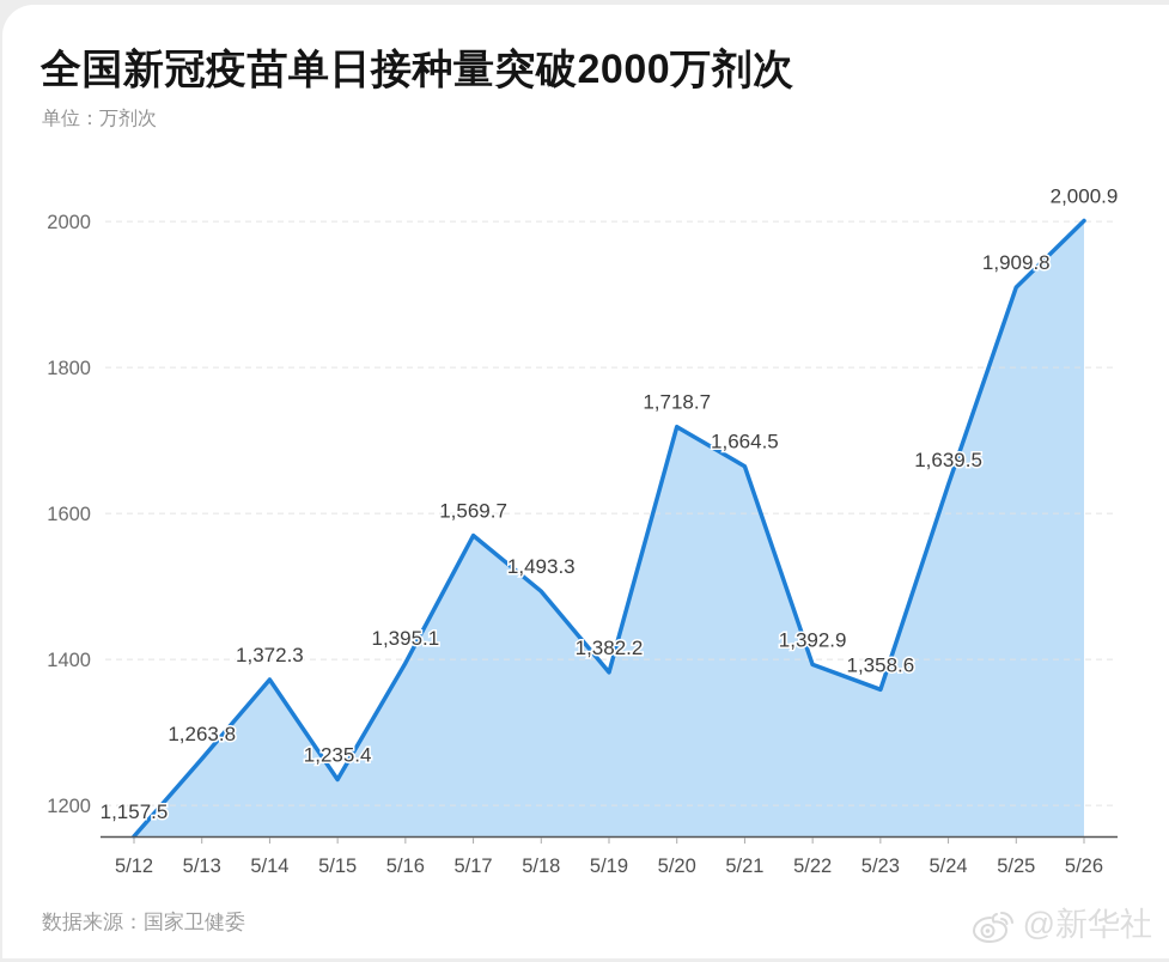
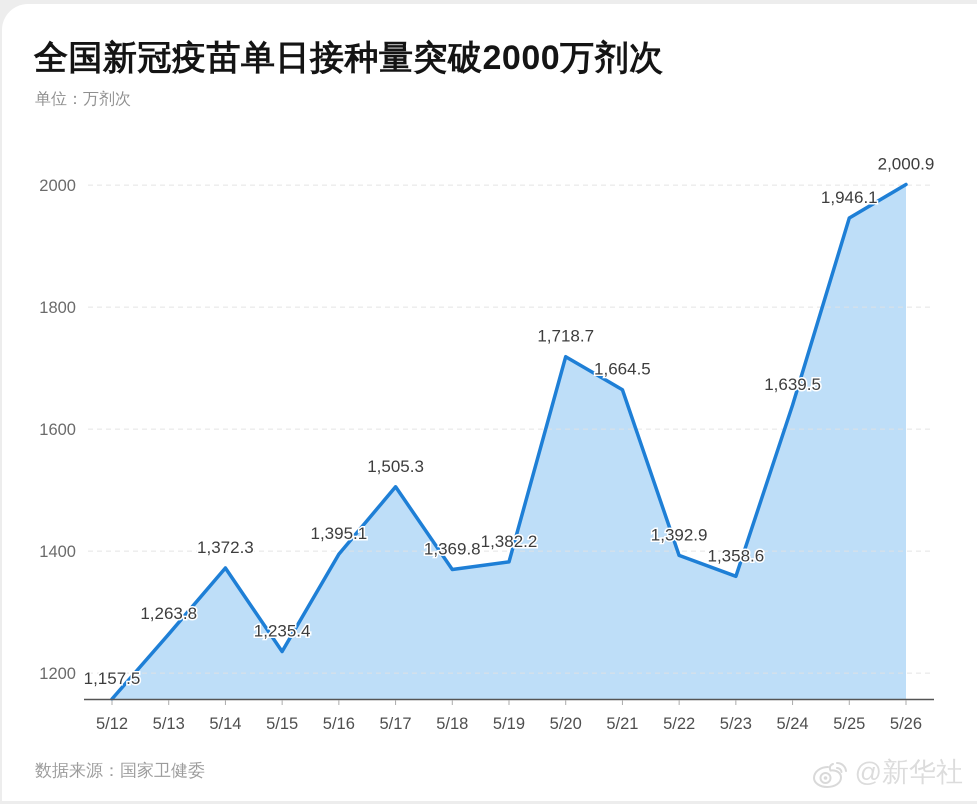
5/17: 1,569.7 -> 1,505.3
5/18: 1,493.3 -> 1,369.8
5/25: 1,909.8 -> 1,946.1
